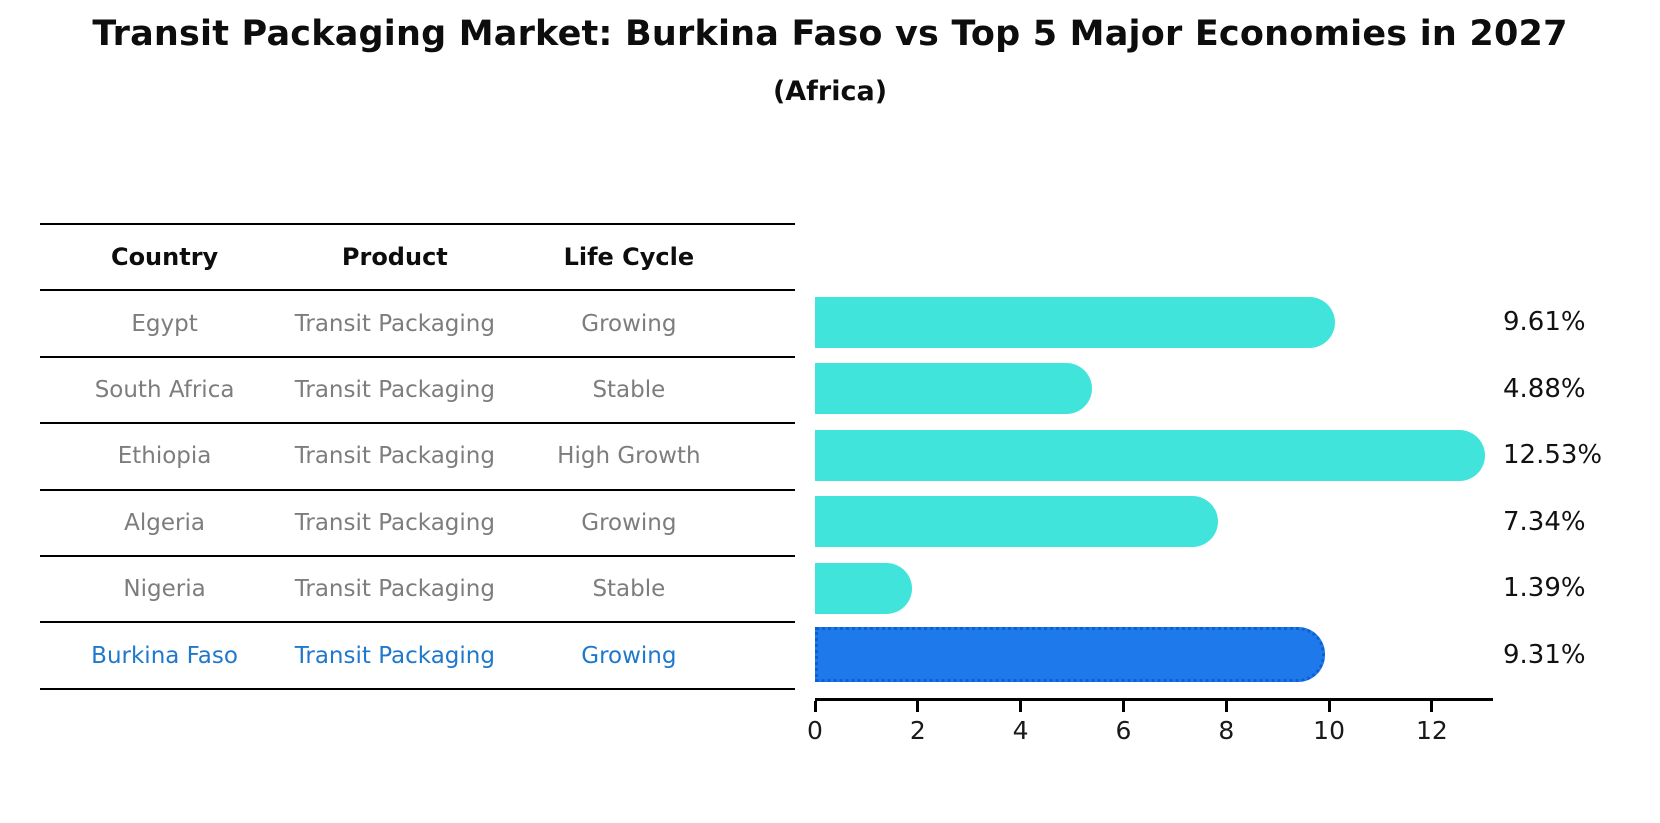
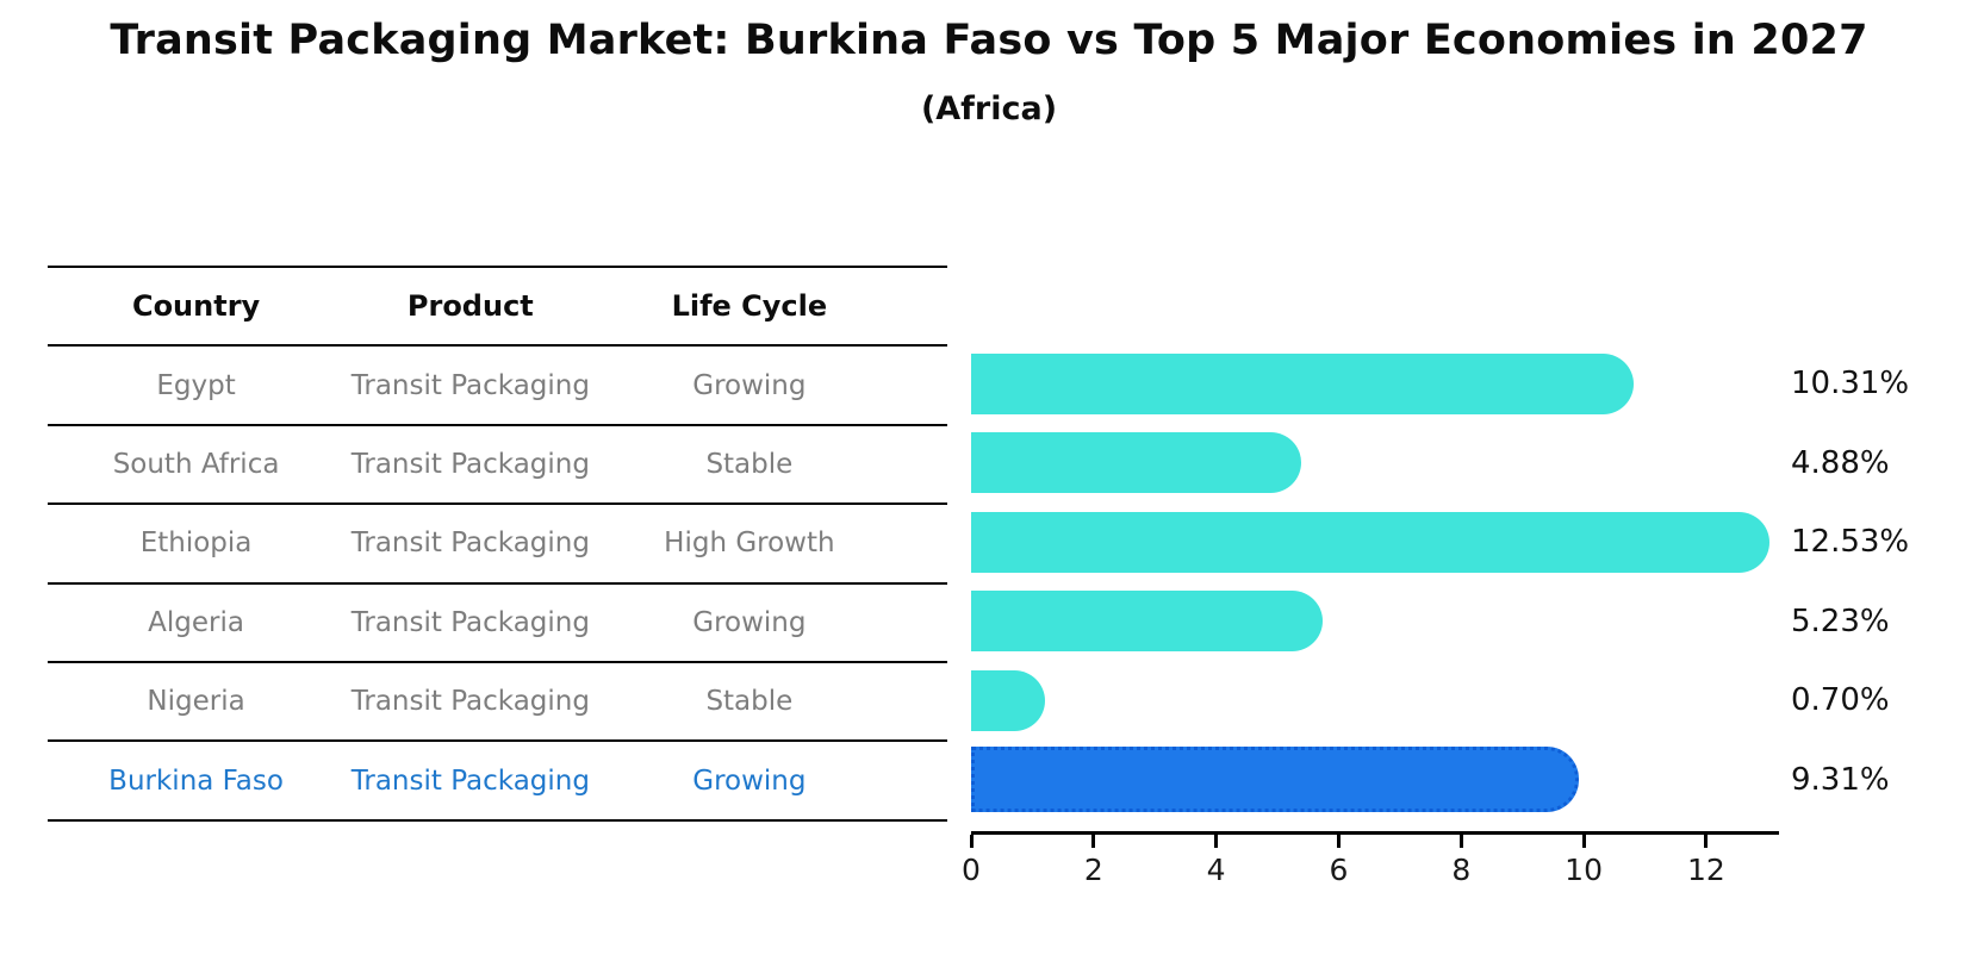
Egypt: 9.61% -> 10.31%
Algeria: 7.34% -> 5.23%
Nigeria: 1.39% -> 0.70%
